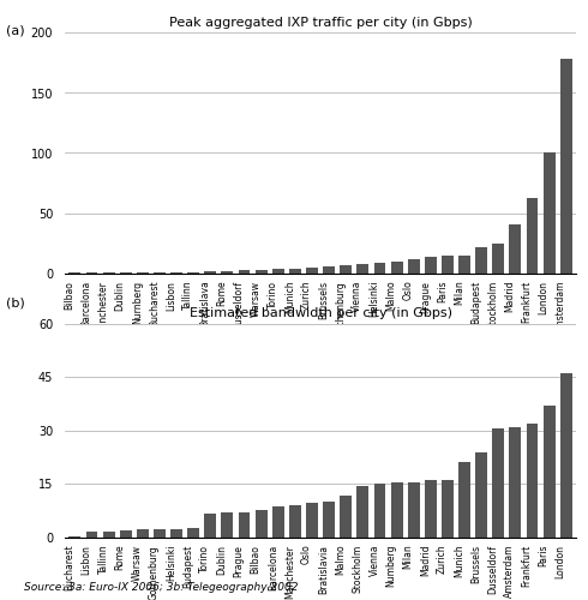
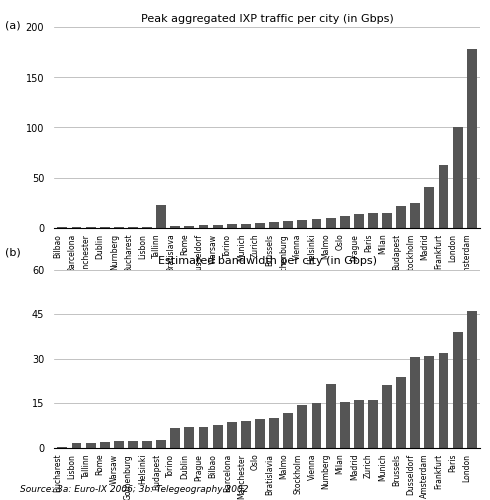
Peak aggregated IXP traffic per city (in Gbps)/Tallinn: 1 -> 23
Estimated bandwidth per city (in Gbps)/Numberg: 15.5 -> 21.5
Estimated bandwidth per city (in Gbps)/Paris: 37.0 -> 39.0
